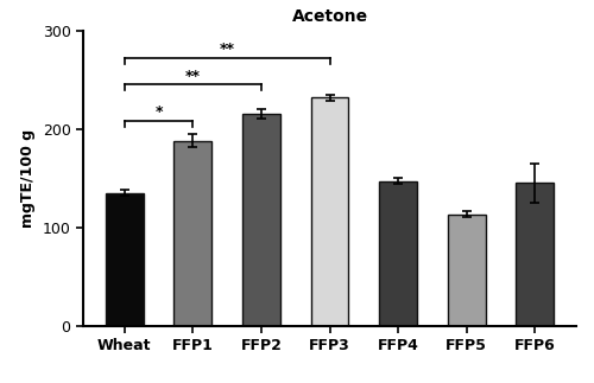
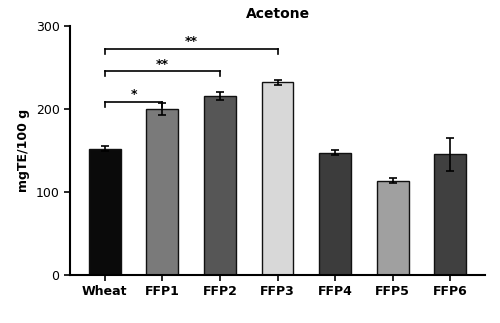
Wheat: 135 -> 152
FFP1: 188 -> 200
